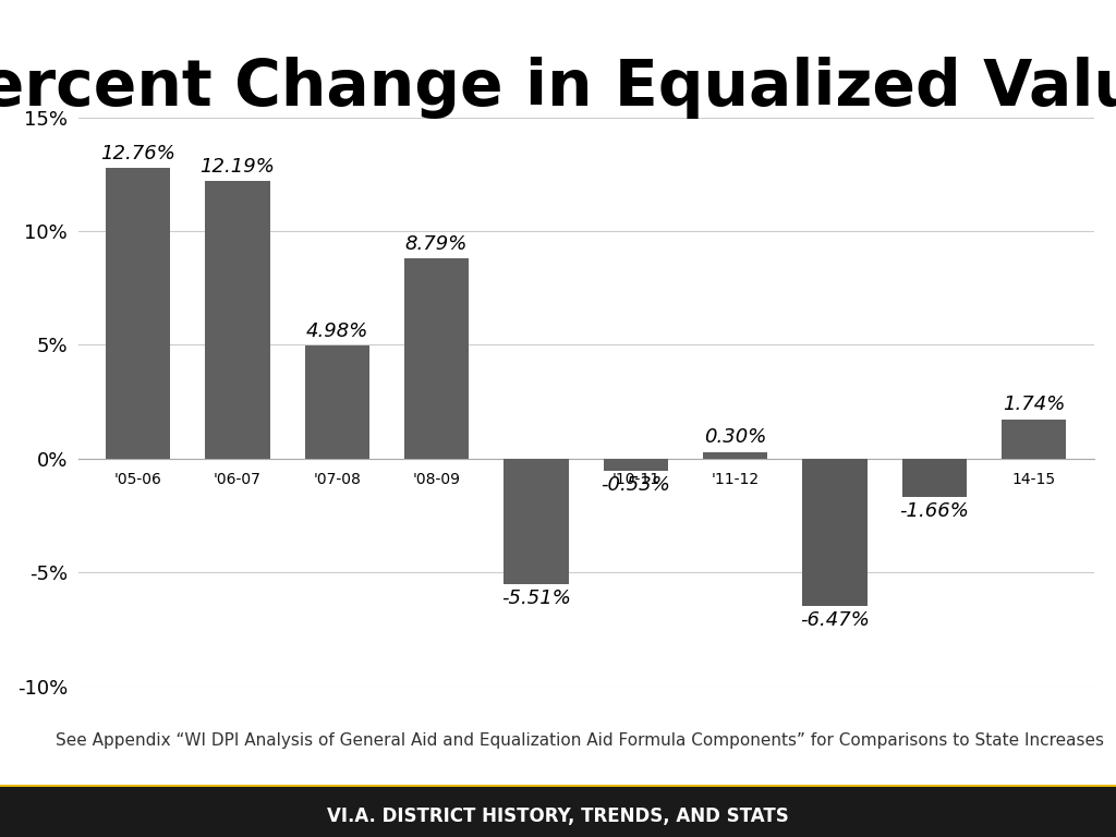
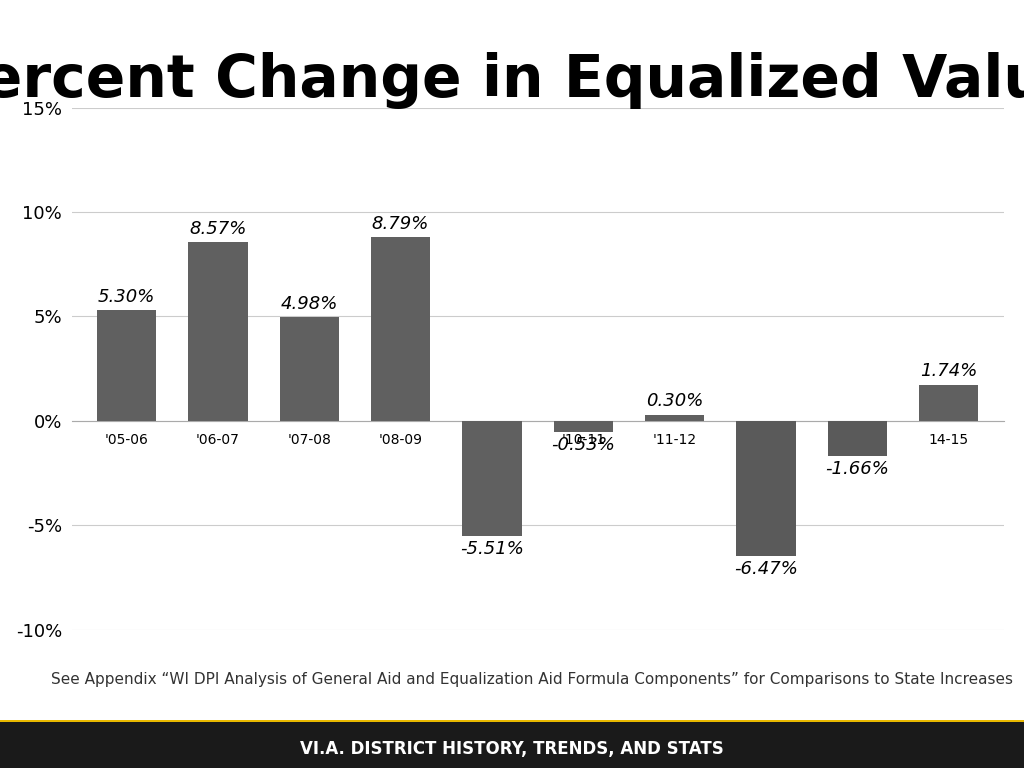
'05-06: 12.76% -> 5.30%
'06-07: 12.19% -> 8.57%
